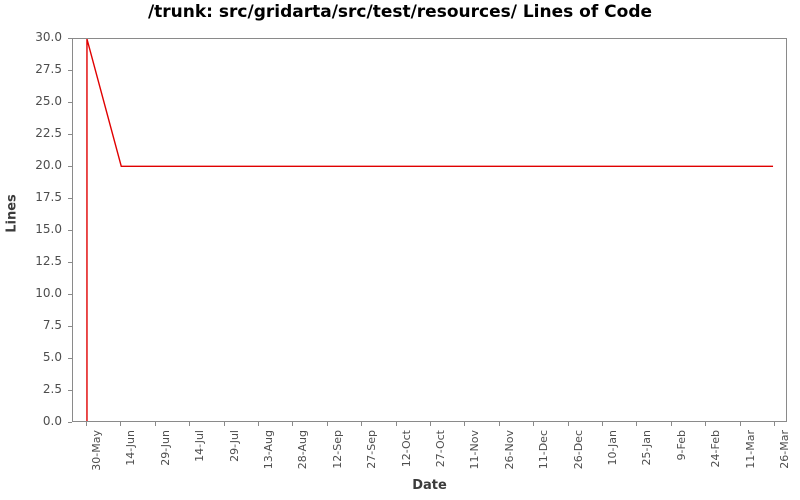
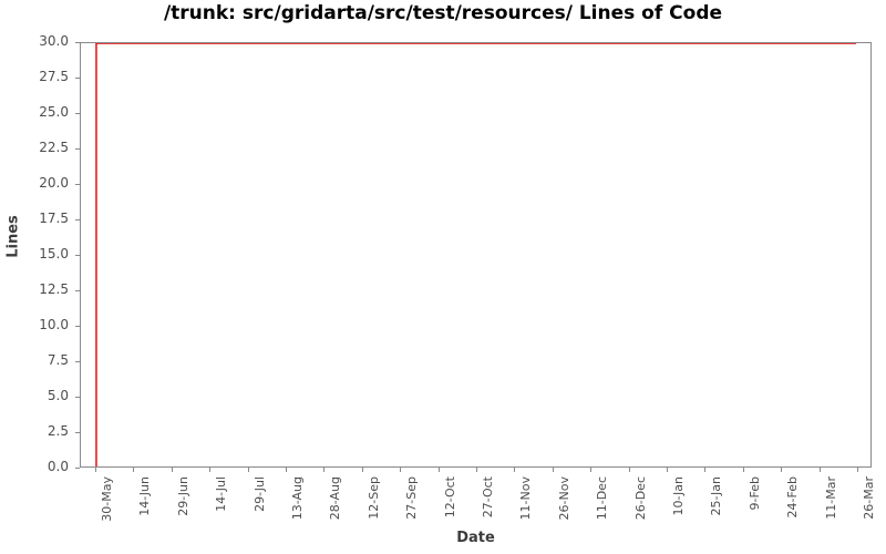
14-Jun: 20 -> 30
29-Jun: 20 -> 30
14-Jul: 20 -> 30
29-Jul: 20 -> 30
13-Aug: 20 -> 30
28-Aug: 20 -> 30
12-Sep: 20 -> 30
27-Sep: 20 -> 30
12-Oct: 20 -> 30
27-Oct: 20 -> 30
11-Nov: 20 -> 30
26-Nov: 20 -> 30
11-Dec: 20 -> 30
26-Dec: 20 -> 30
10-Jan: 20 -> 30
25-Jan: 20 -> 30
9-Feb: 20 -> 30
24-Feb: 20 -> 30
11-Mar: 20 -> 30
26-Mar: 20 -> 30
